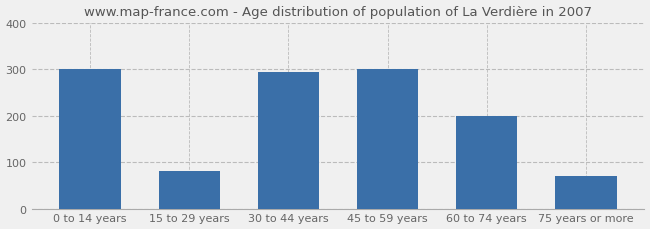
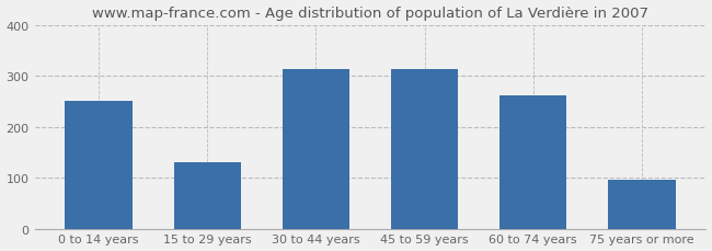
0 to 14 years: 300 -> 251
15 to 29 years: 80 -> 130
30 to 44 years: 295 -> 313
45 to 59 years: 300 -> 313
60 to 74 years: 200 -> 262
75 years or more: 70 -> 95
